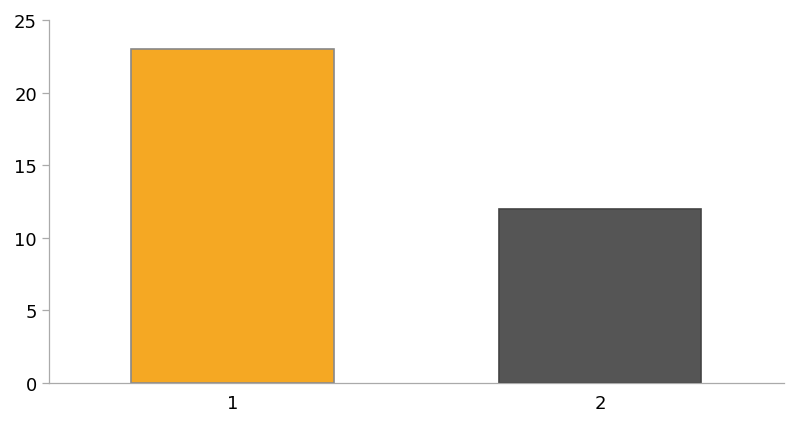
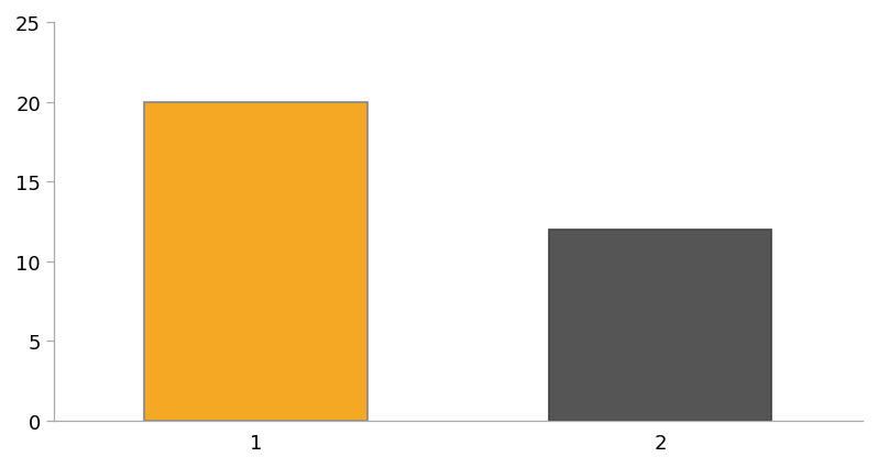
1: 23 -> 20
